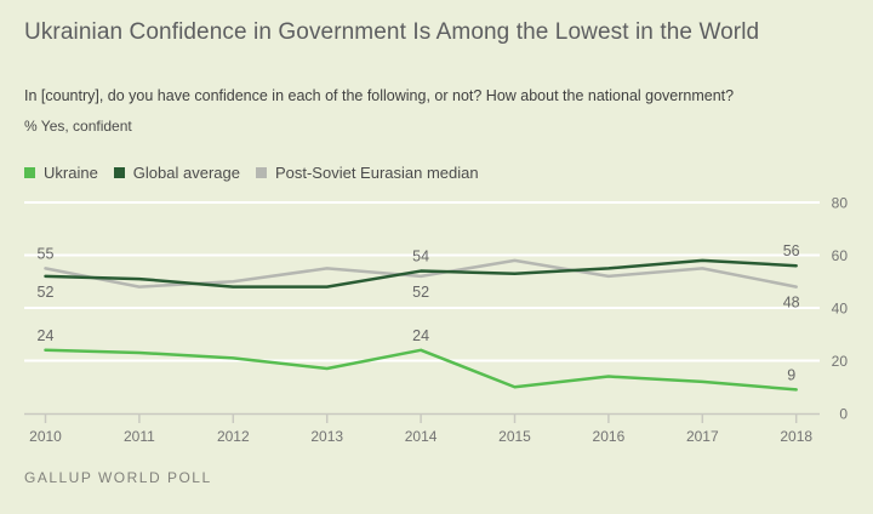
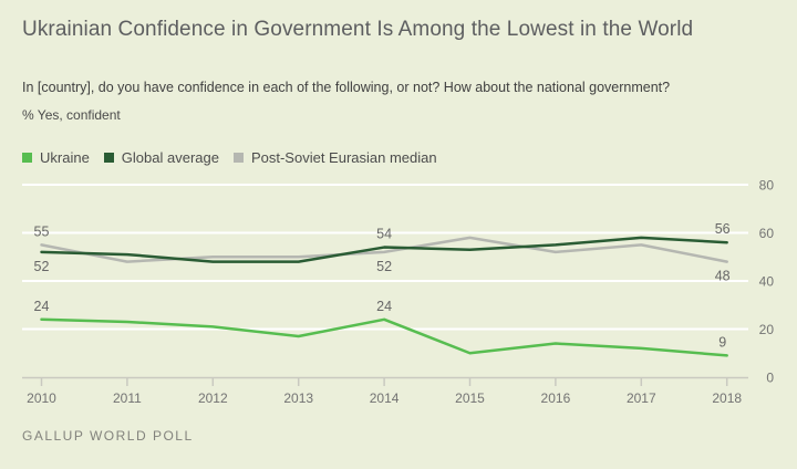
Post-Soviet Eurasian median/2013: 55 -> 50
